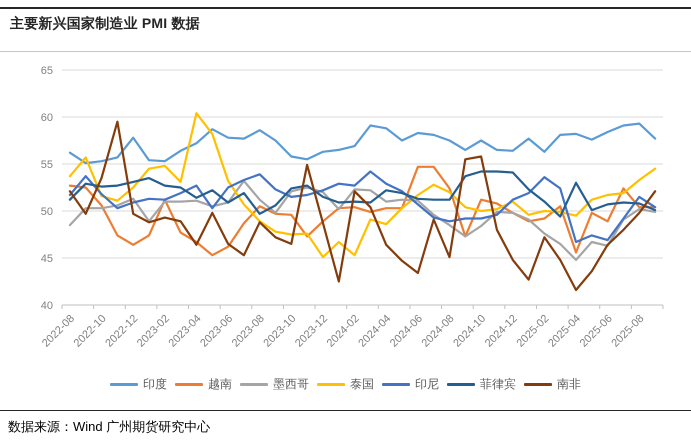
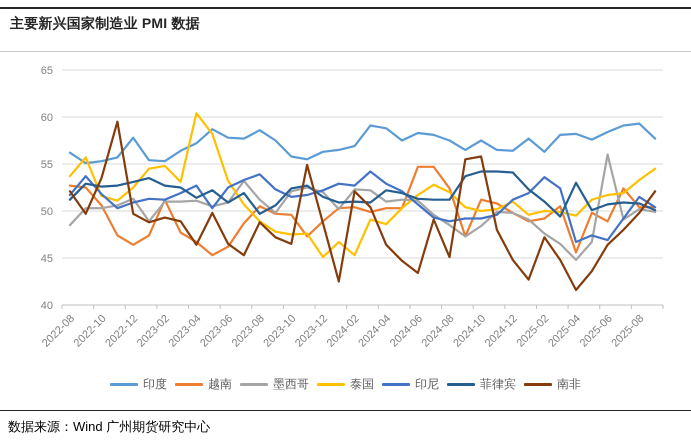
墨西哥/2025-06: 46 -> 56
